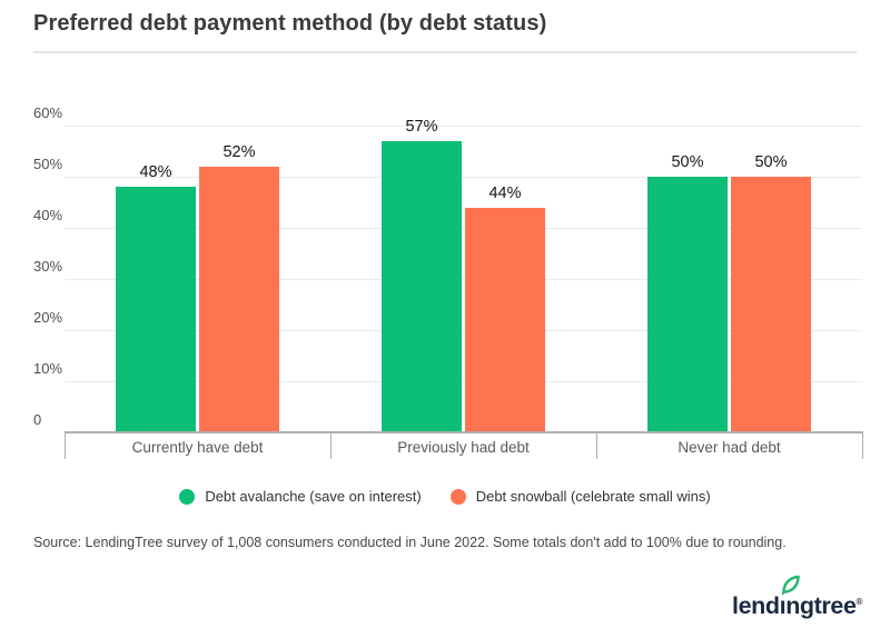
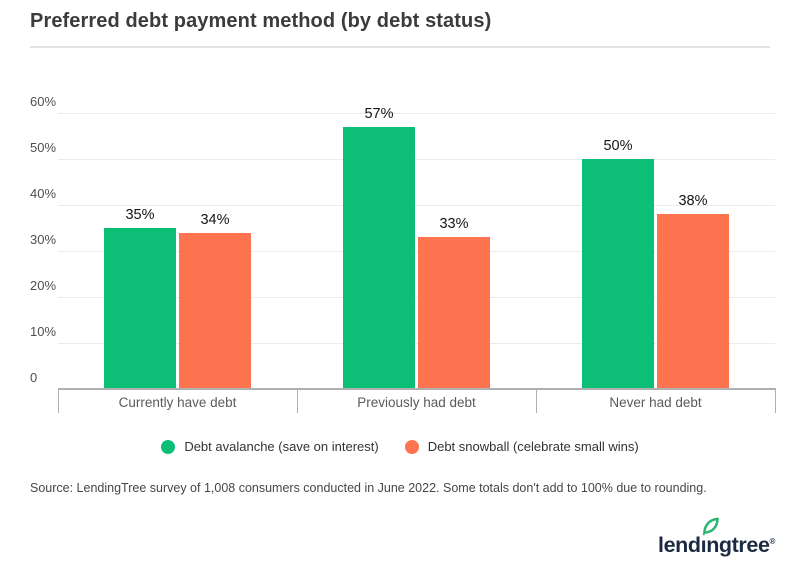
Debt avalanche (save on interest)/Currently have debt: 48% -> 35%
Debt snowball (celebrate small wins)/Currently have debt: 52% -> 34%
Debt snowball (celebrate small wins)/Previously had debt: 44% -> 33%
Debt snowball (celebrate small wins)/Never had debt: 50% -> 38%
